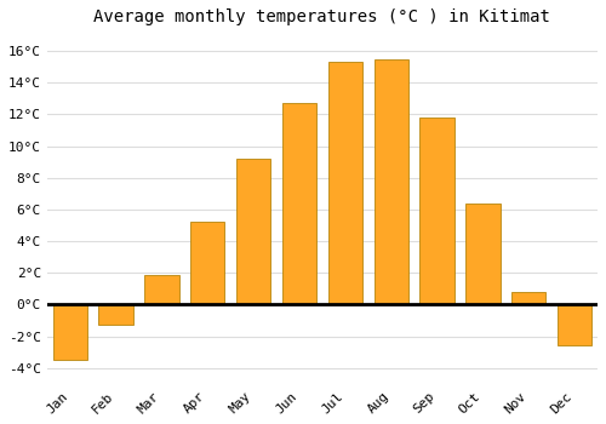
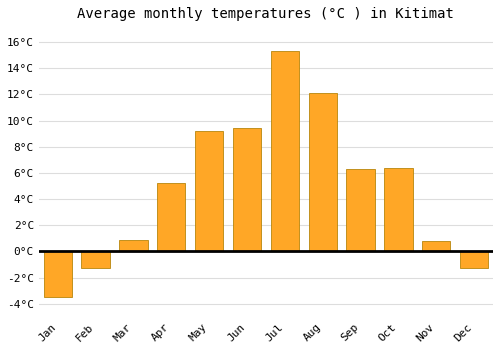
Mar: 1.9°C -> 0.9°C
Jun: 12.7°C -> 9.4°C
Aug: 15.5°C -> 12.1°C
Sep: 11.8°C -> 6.3°C
Dec: -2.6°C -> -1.3°C
